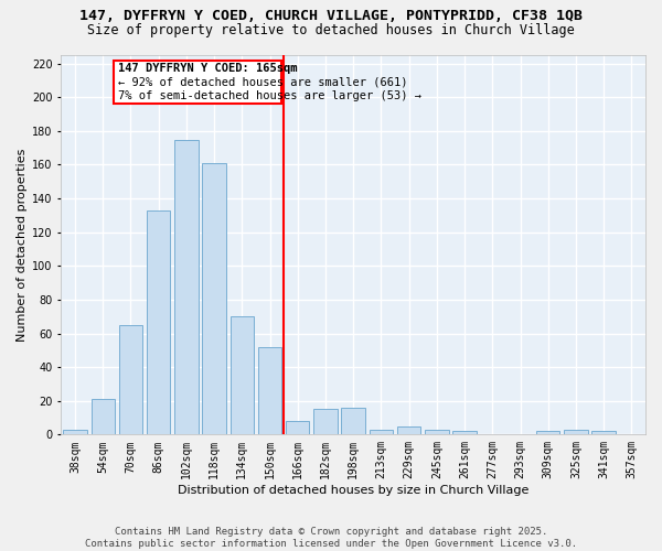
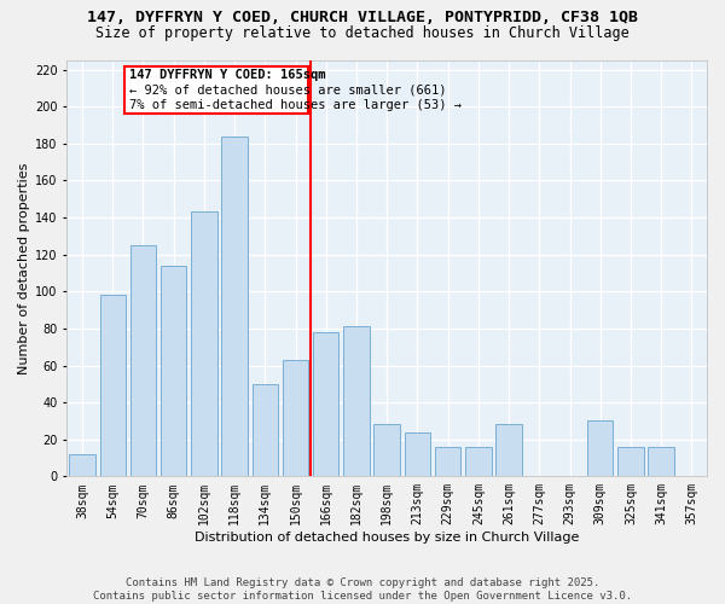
38sqm: 3 -> 12
54sqm: 21 -> 98
70sqm: 65 -> 125
86sqm: 133 -> 114
102sqm: 175 -> 143
118sqm: 161 -> 184
134sqm: 70 -> 50
150sqm: 52 -> 63
166sqm: 8 -> 78
182sqm: 15 -> 81
198sqm: 16 -> 28
213sqm: 3 -> 24
229sqm: 5 -> 16
245sqm: 3 -> 16
261sqm: 2 -> 28
309sqm: 2 -> 30
325sqm: 3 -> 16
341sqm: 2 -> 16
